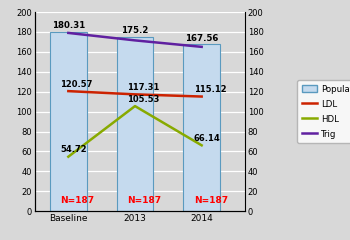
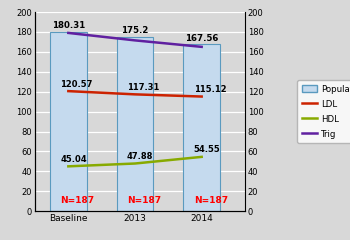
HDL/Baseline: 54.72 -> 45.04
HDL/2013: 105.53 -> 47.88
HDL/2014: 66.14 -> 54.55
